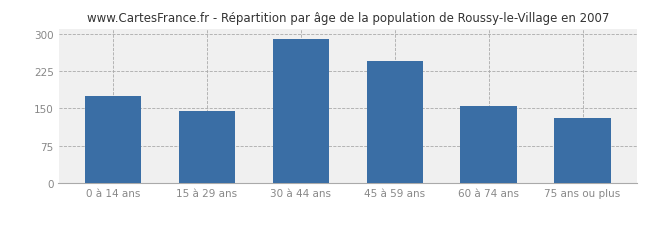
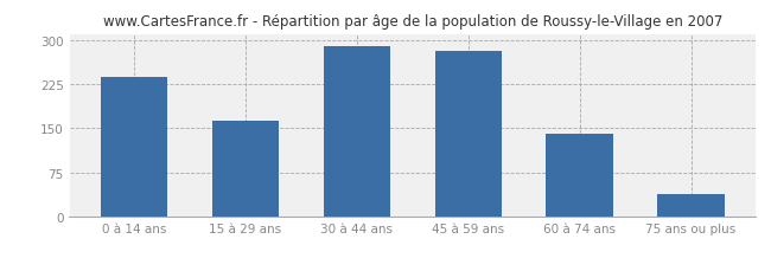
0 à 14 ans: 175 -> 238
15 à 29 ans: 145 -> 163
45 à 59 ans: 245 -> 282
60 à 74 ans: 155 -> 140
75 ans ou plus: 130 -> 38
